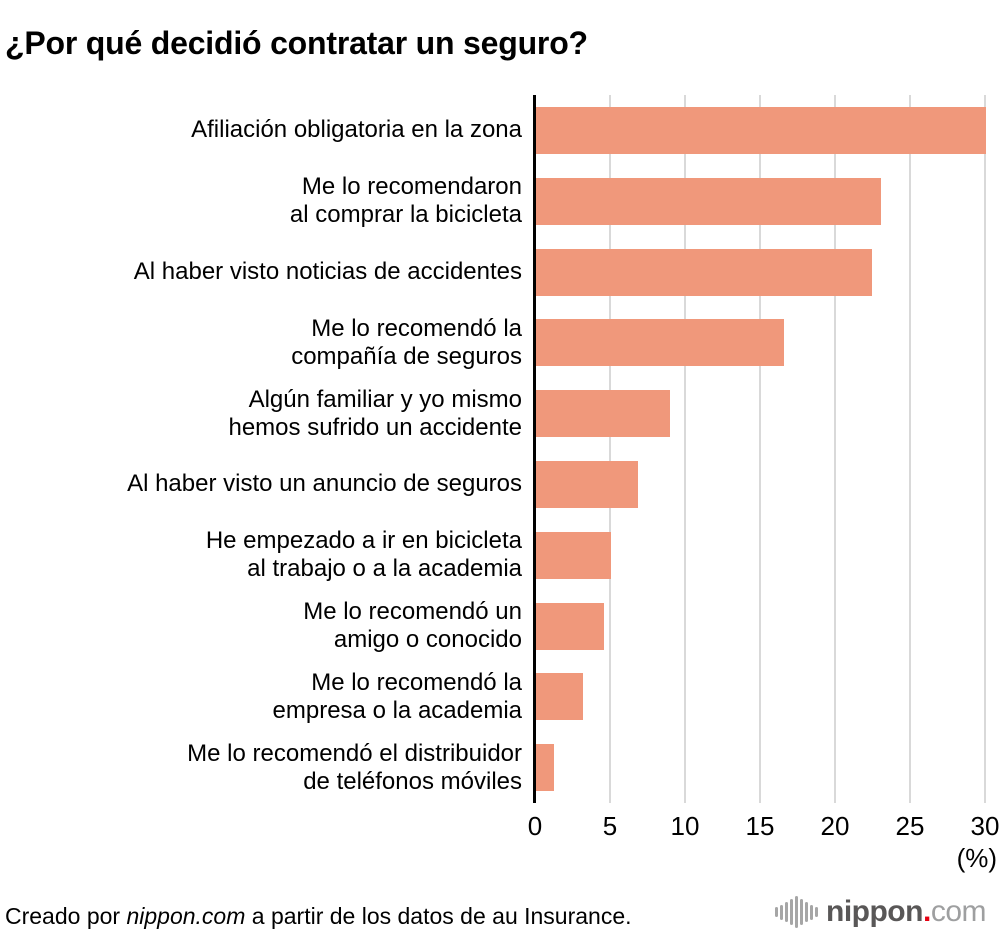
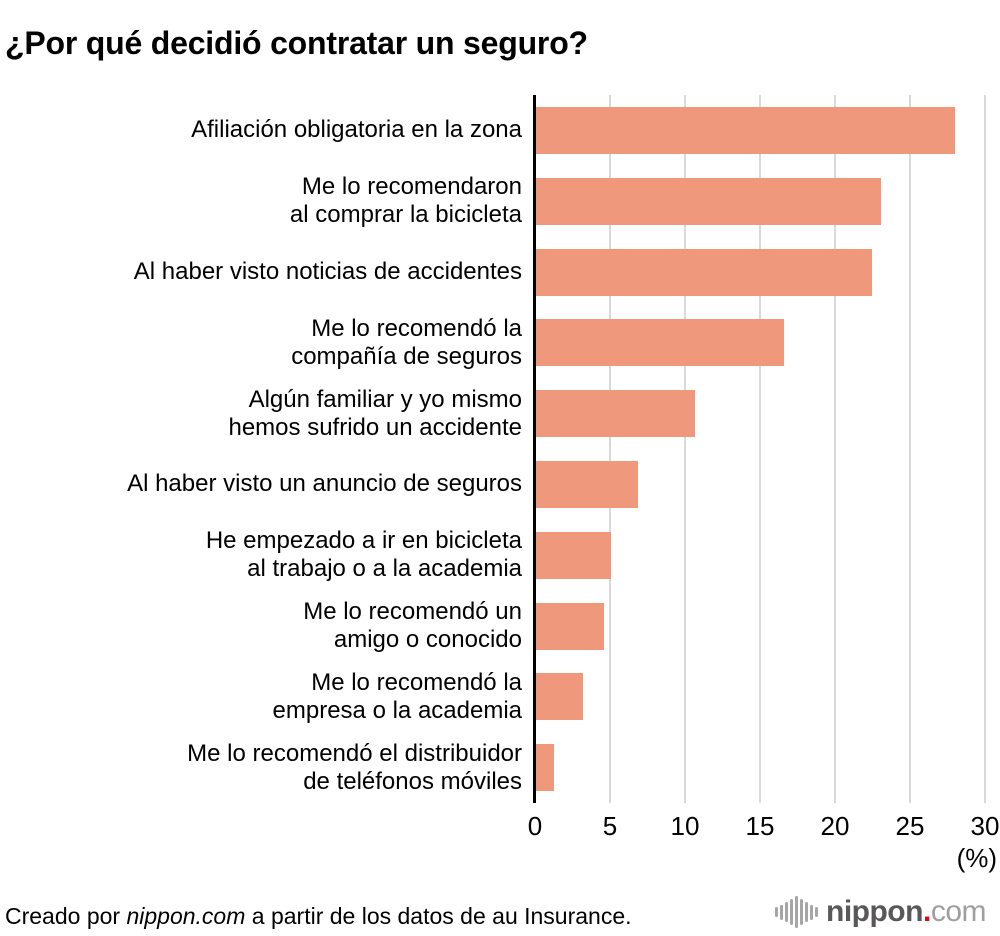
Afiliación obligatoria en la zona: 30.0 -> 27.9
Algún familiar y yo mismo hemos sufrido un accidente: 8.9 -> 10.6
